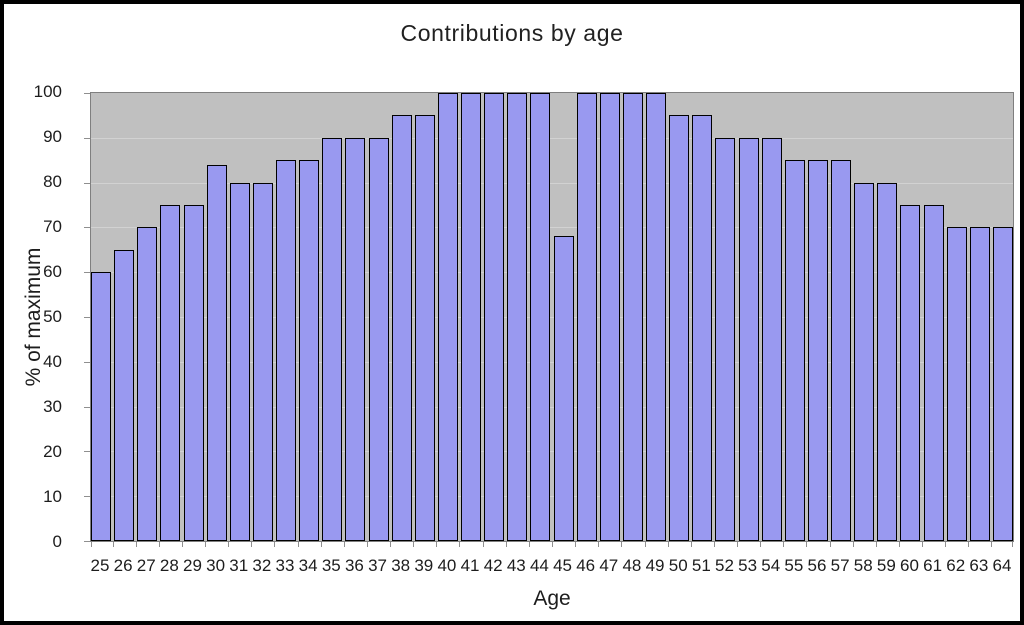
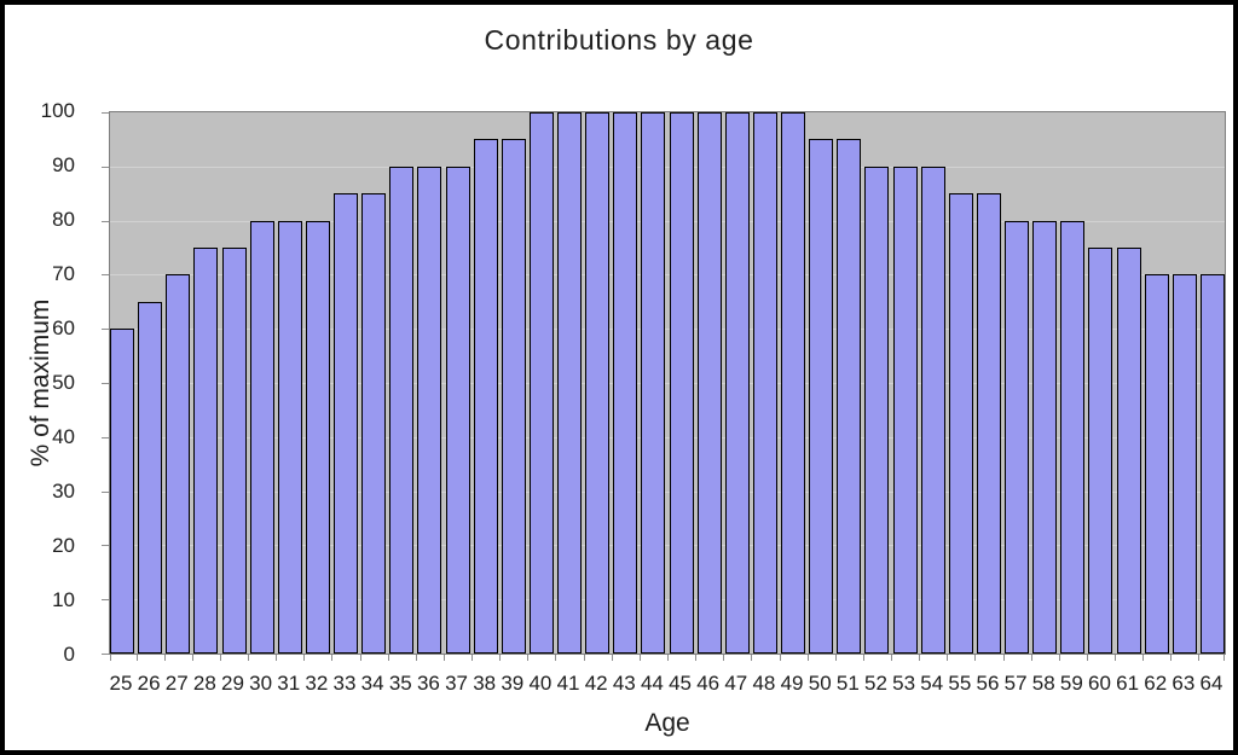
30: 84 -> 80
45: 68 -> 100
57: 85 -> 80
